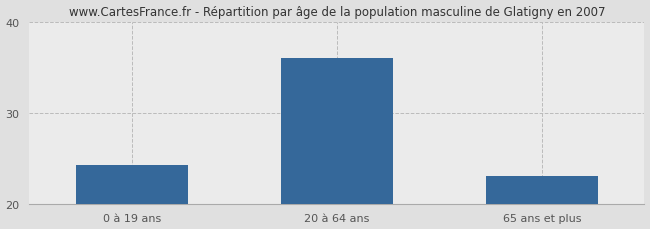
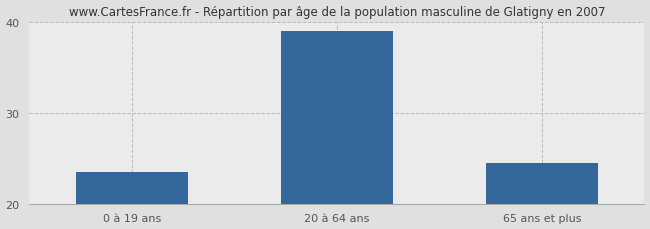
0 à 19 ans: 24.2 -> 23.5
20 à 64 ans: 36.0 -> 39.0
65 ans et plus: 23.0 -> 24.5
